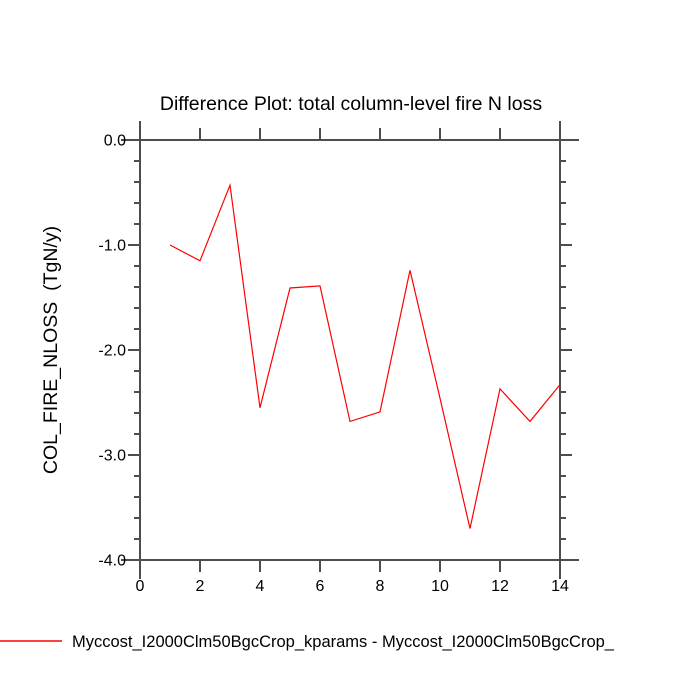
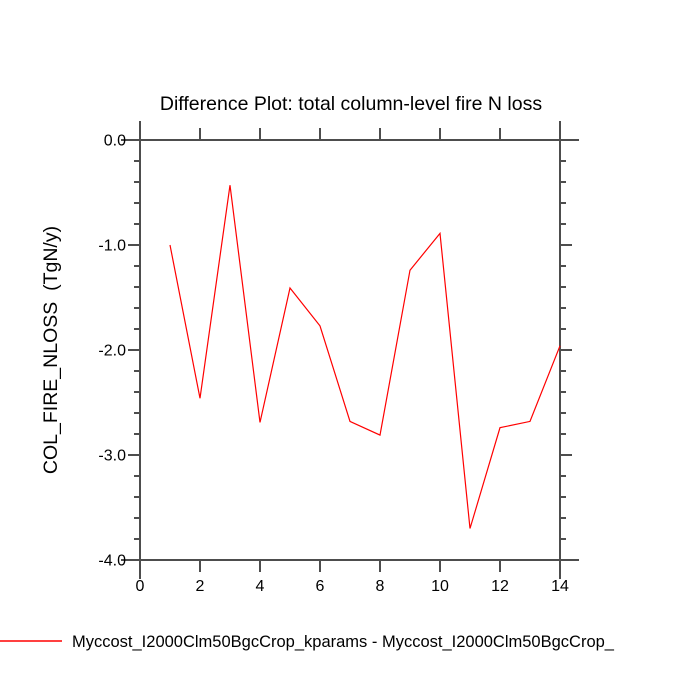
2: -1.15 -> -2.46
4: -2.55 -> -2.69
6: -1.39 -> -1.77
8: -2.59 -> -2.81
10: -2.46 -> -0.89
12: -2.37 -> -2.74
14: -2.33 -> -1.96
